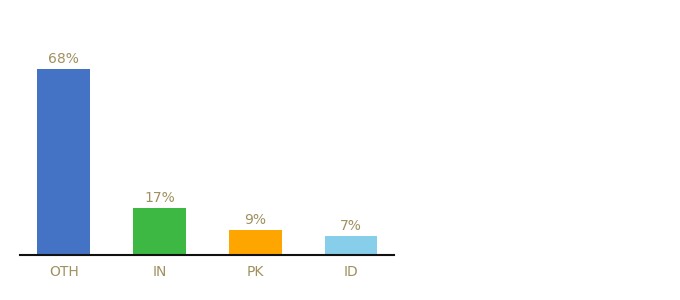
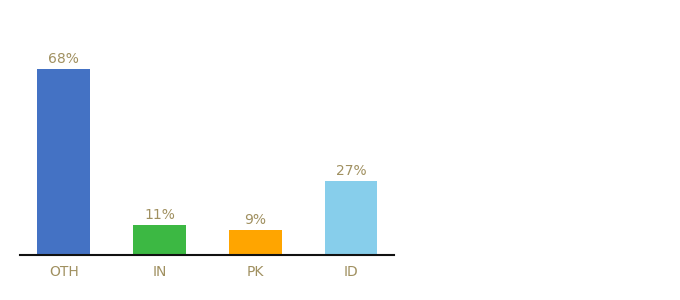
IN: 17% -> 11%
ID: 7% -> 27%
